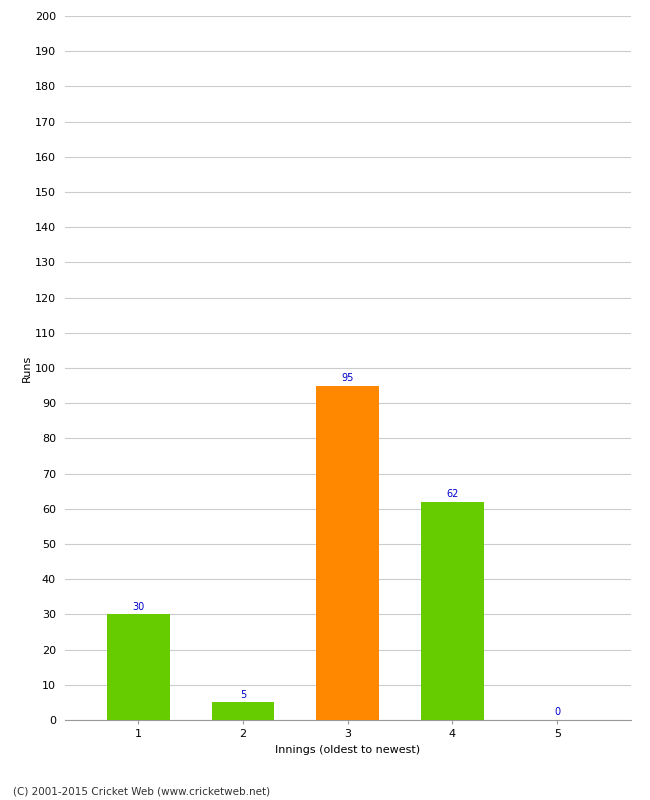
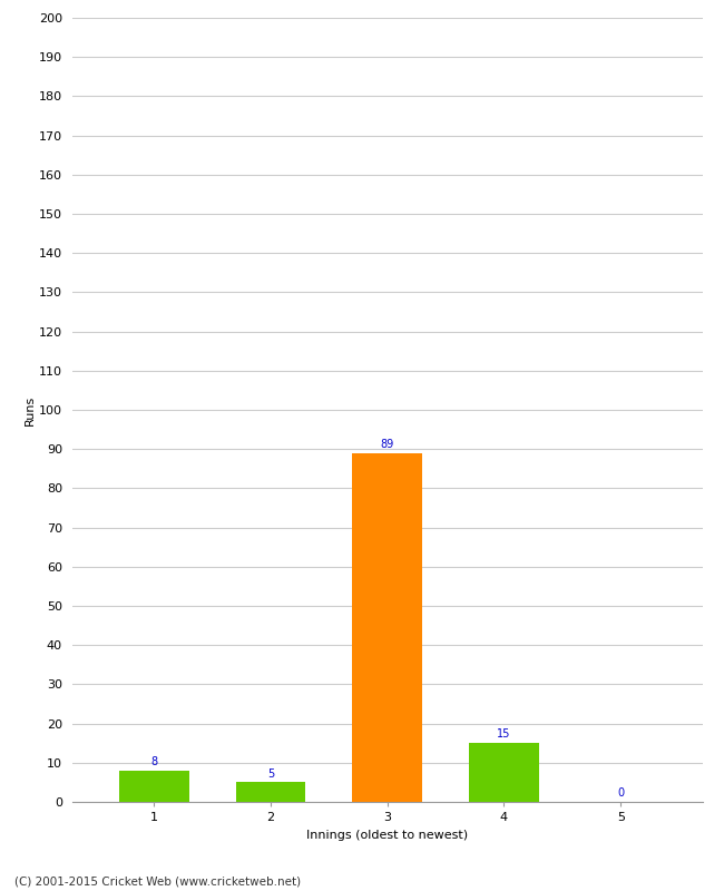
1: 30 -> 8
3: 95 -> 89
4: 62 -> 15
